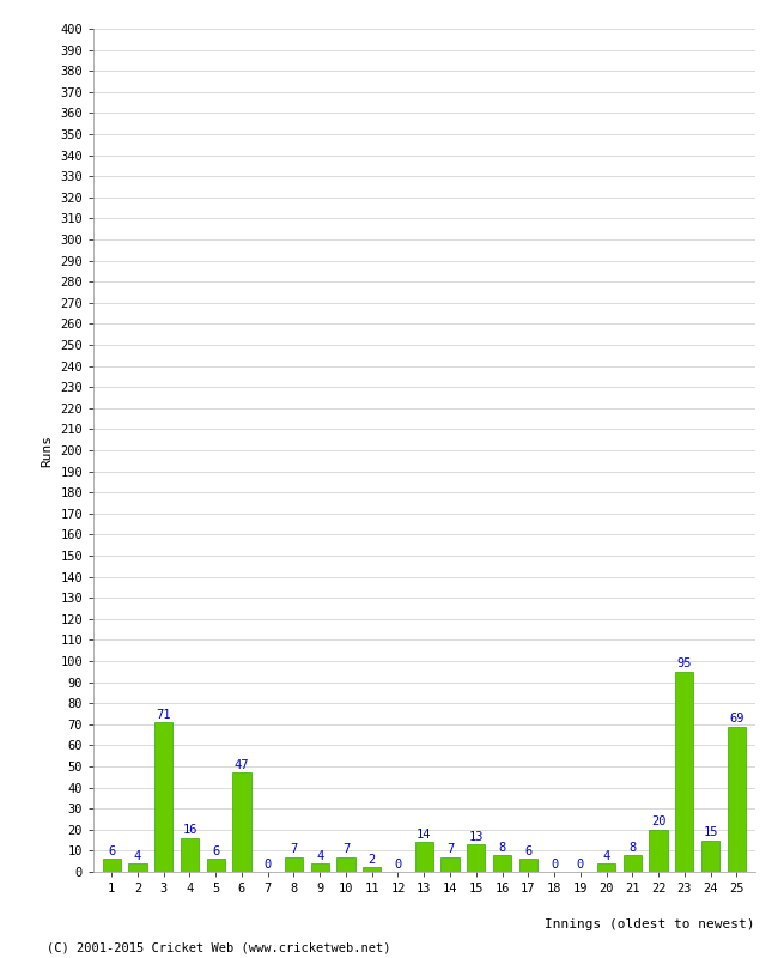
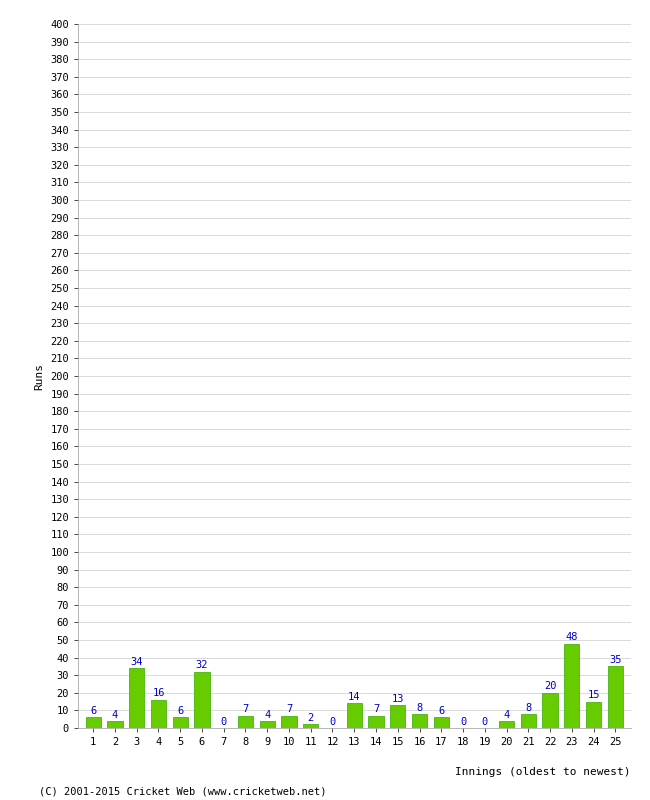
3: 71 -> 34
6: 47 -> 32
23: 95 -> 48
25: 69 -> 35
